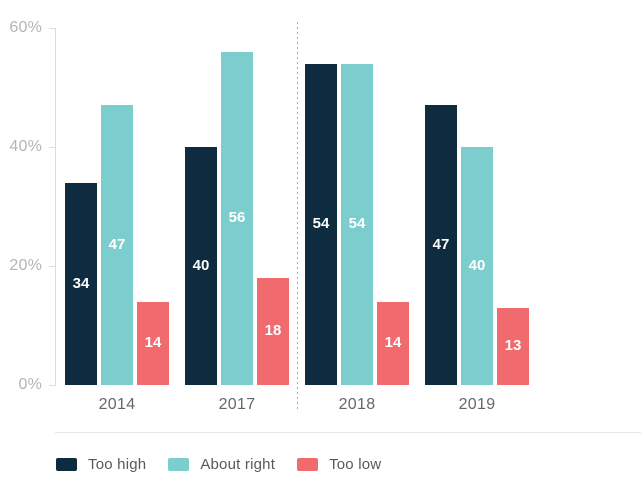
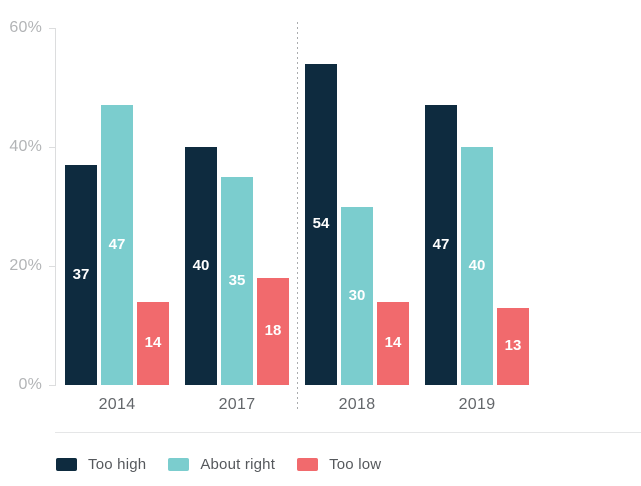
Too high/2014: 34 -> 37
About right/2017: 56 -> 35
About right/2018: 54 -> 30
